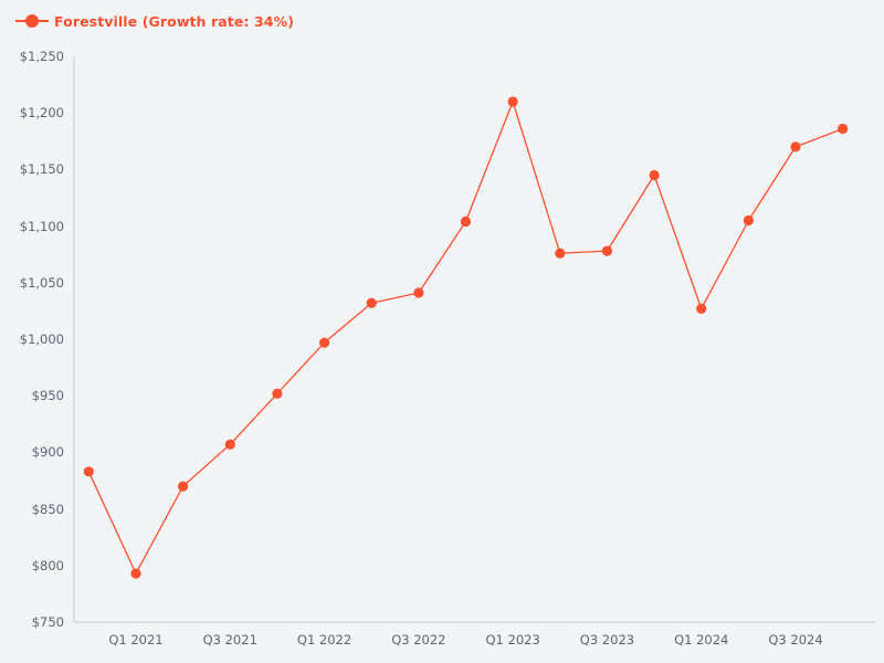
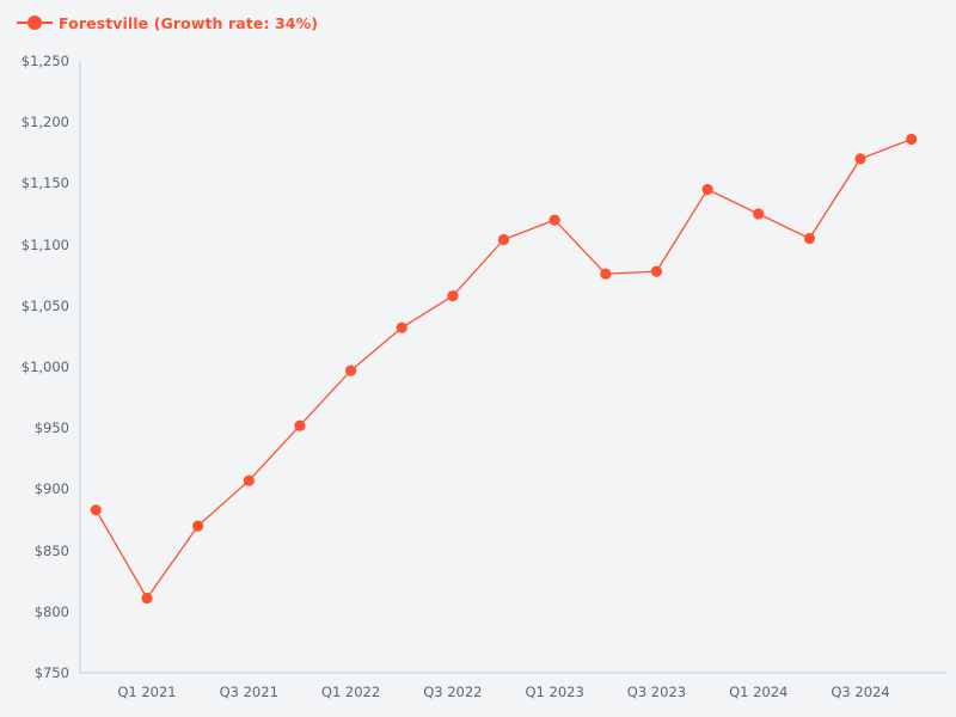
Q1 2021: $793 -> $811
Q3 2022: $1041 -> $1058
Q1 2023: $1210 -> $1120
Q1 2024: $1027 -> $1125
